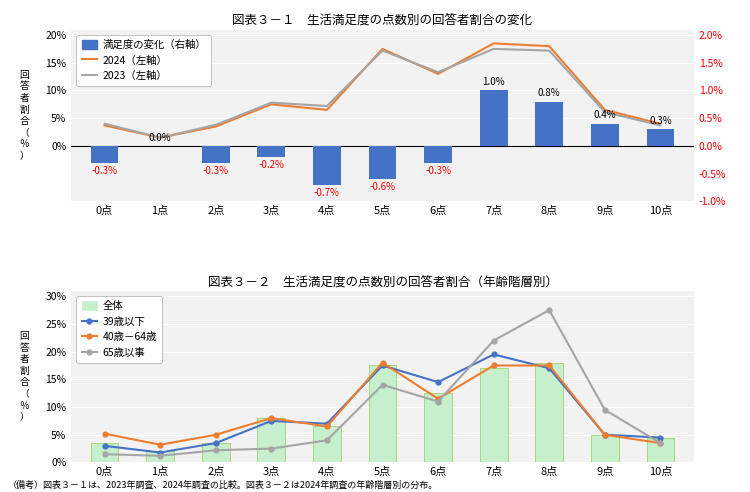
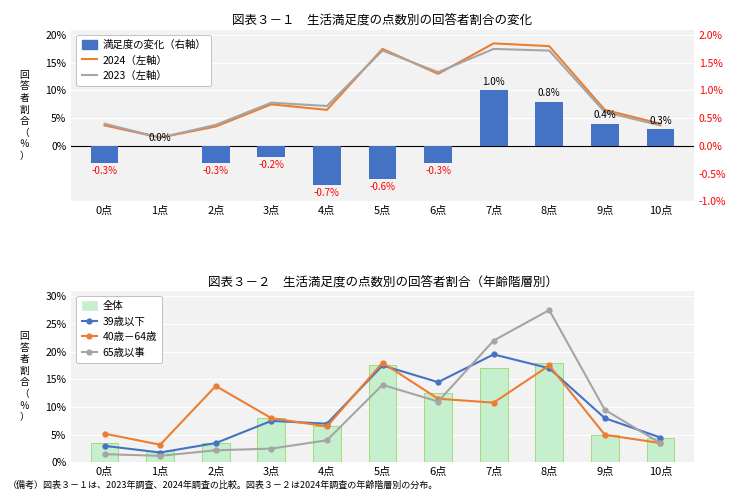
図表３－２ 生活満足度の点数別の回答者割合（年齢階層別）/40歳－64歳/2点: 5.0% -> 13.8%
図表３－２ 生活満足度の点数別の回答者割合（年齢階層別）/40歳－64歳/7点: 17.5% -> 10.8%
図表３－２ 生活満足度の点数別の回答者割合（年齢階層別）/39歳以下/9点: 5.0% -> 8.0%
